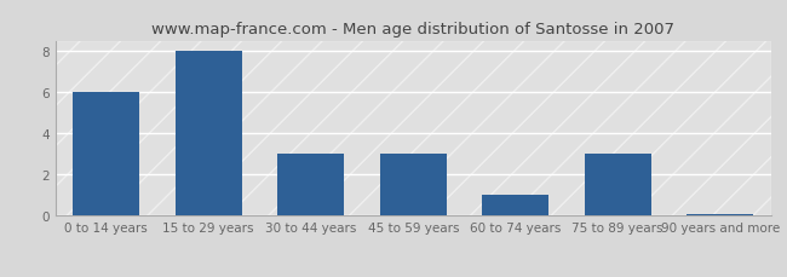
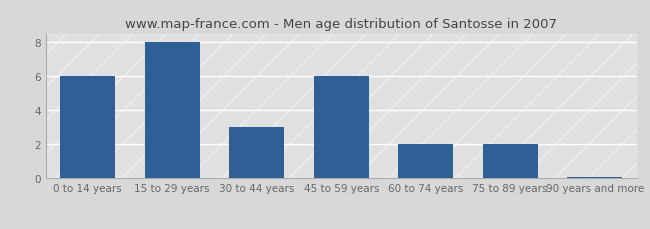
45 to 59 years: 3.0 -> 6.0
60 to 74 years: 1.0 -> 2.0
75 to 89 years: 3.0 -> 2.0
